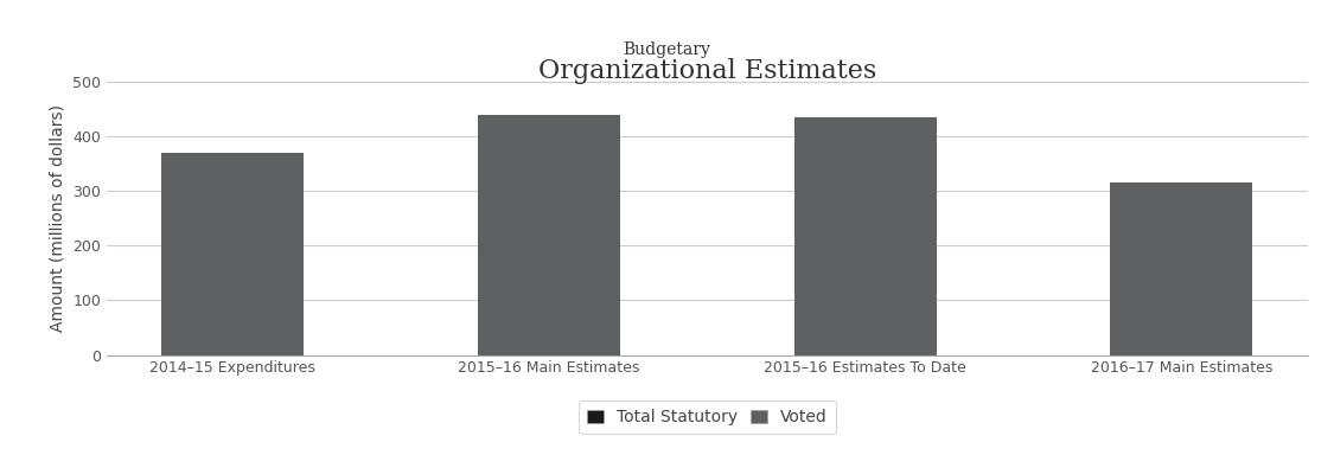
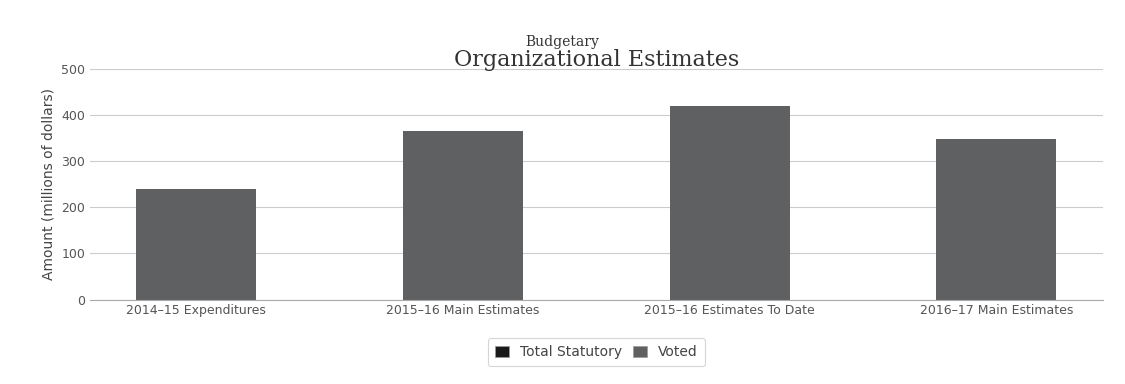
2014–15 Expenditures: 370 -> 239
2015–16 Main Estimates: 440 -> 365
2015–16 Estimates To Date: 435 -> 420
2016–17 Main Estimates: 315 -> 348
